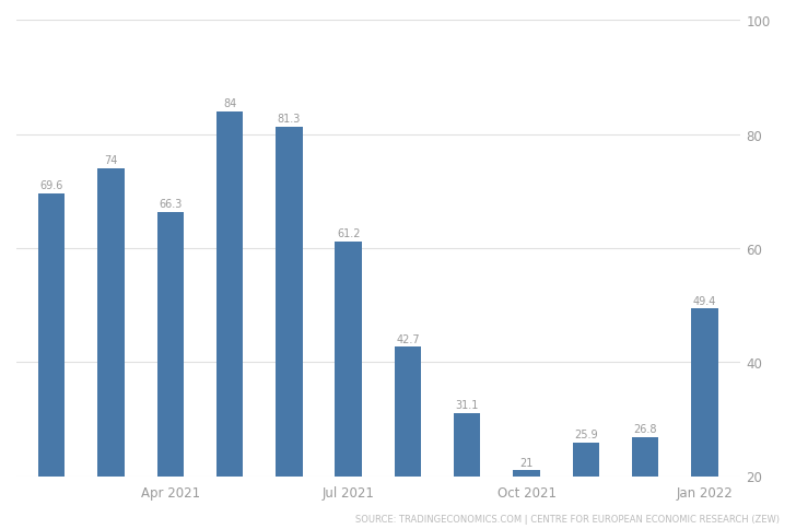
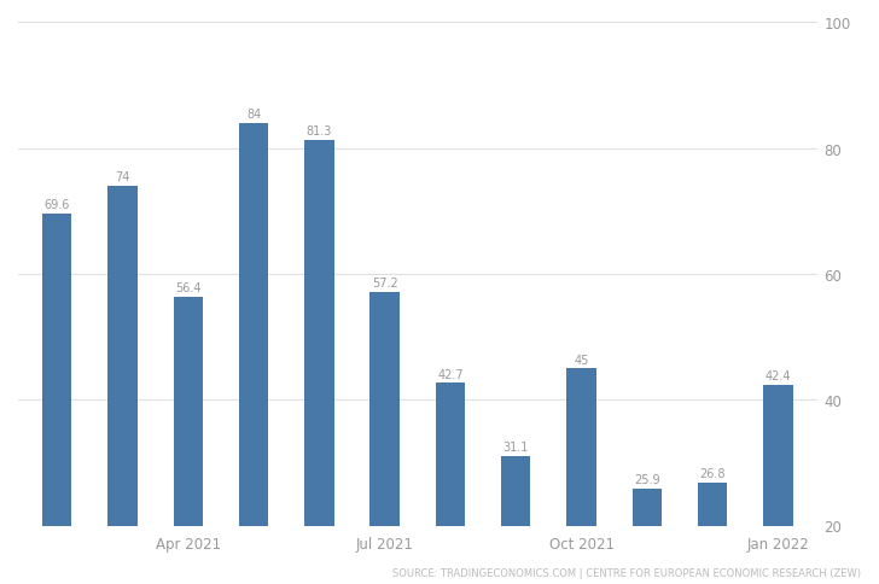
Apr 2021: 66.3 -> 56.4
Jul 2021: 61.2 -> 57.2
Oct 2021: 21 -> 45
Jan 2022: 49.4 -> 42.4
